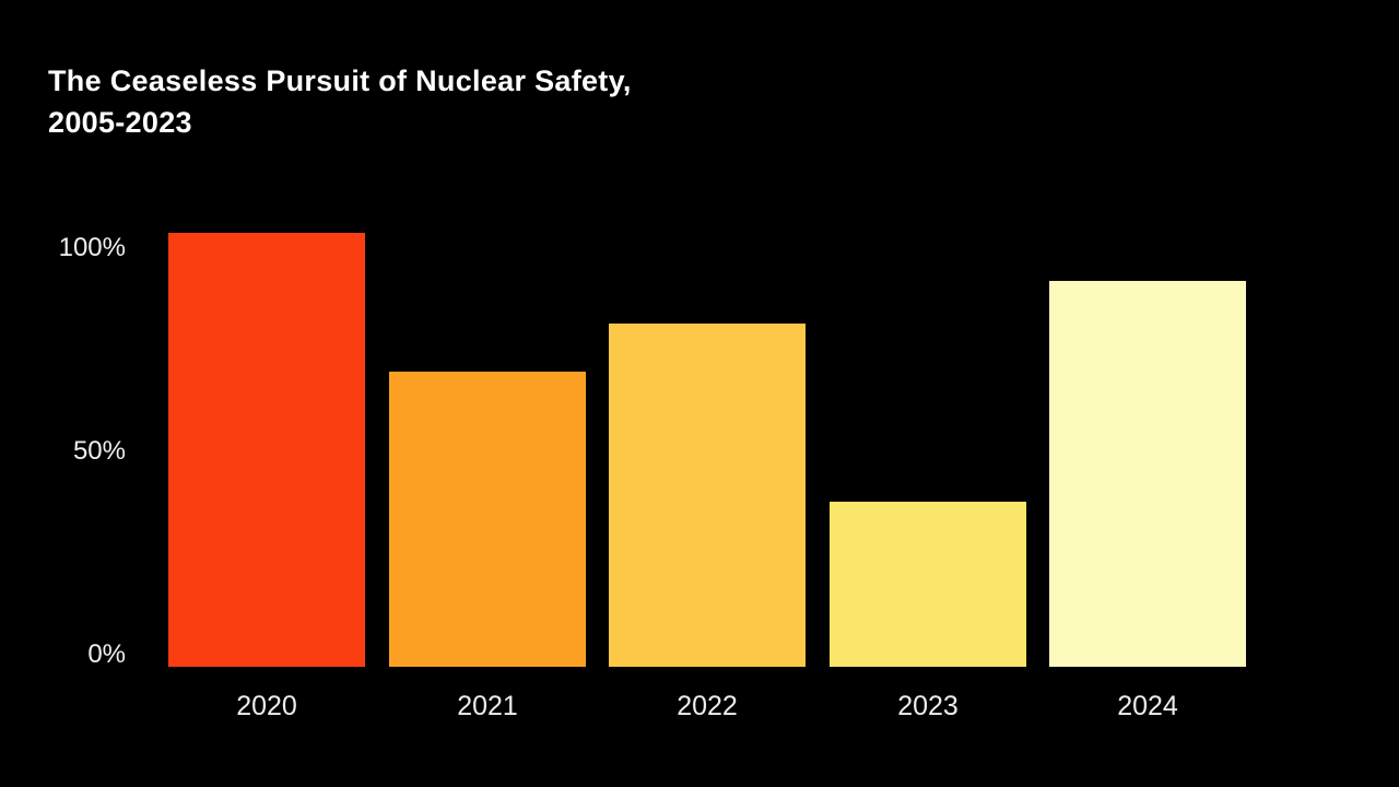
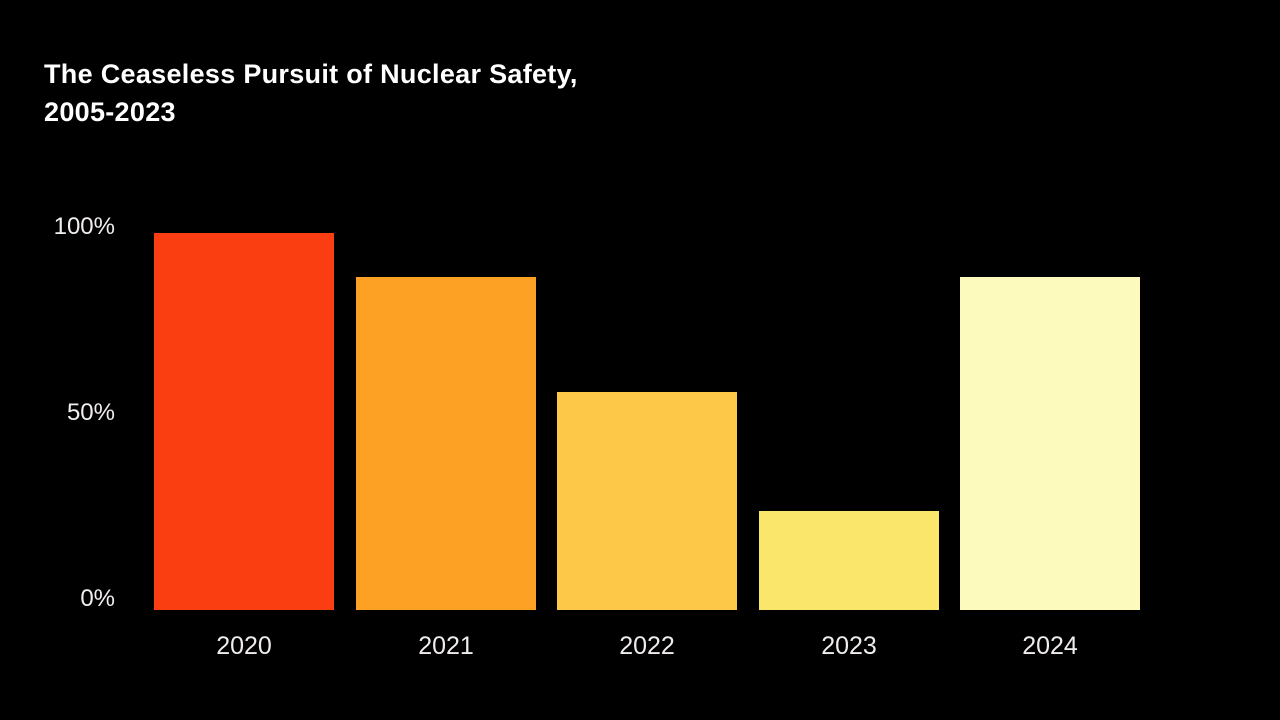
2020: 100% -> 95%
2021: 68% -> 84%
2022: 79% -> 55%
2023: 38% -> 25%
2024: 89% -> 84%
